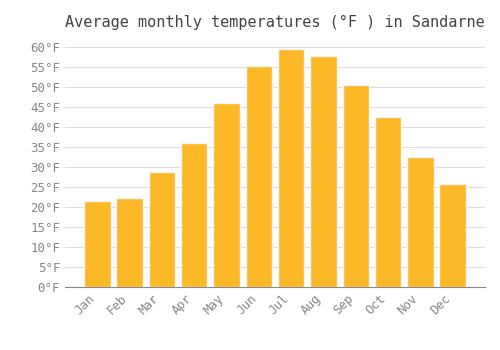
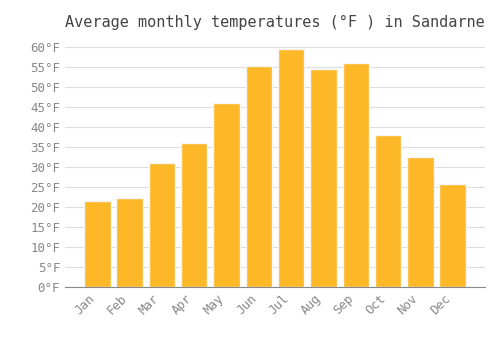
Mar: 28.8°F -> 31.0°F
Aug: 57.8°F -> 54.5°F
Sep: 50.5°F -> 56.0°F
Oct: 42.5°F -> 38.0°F
